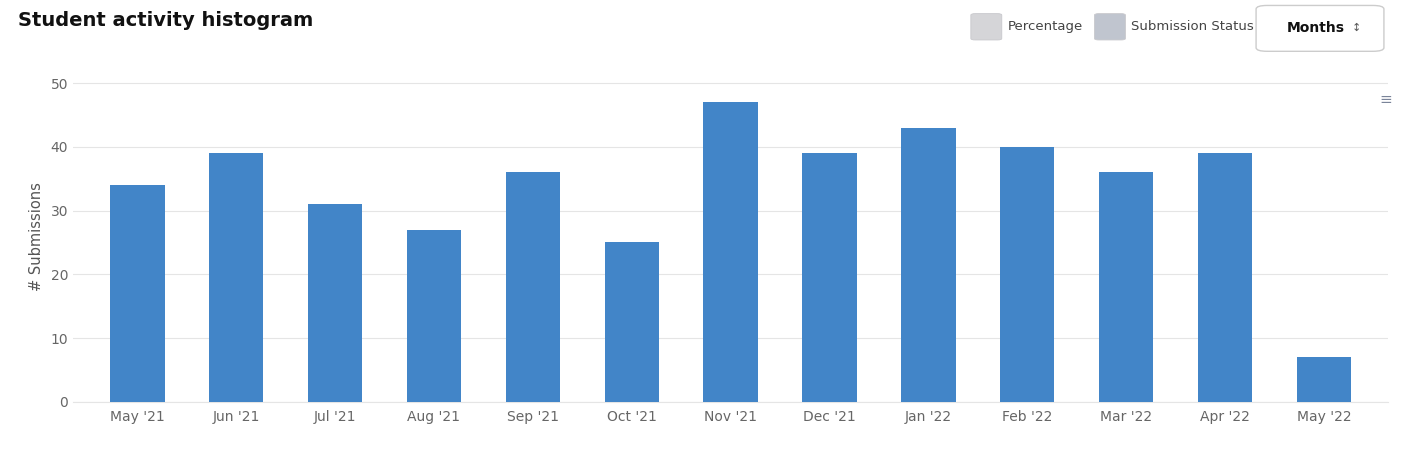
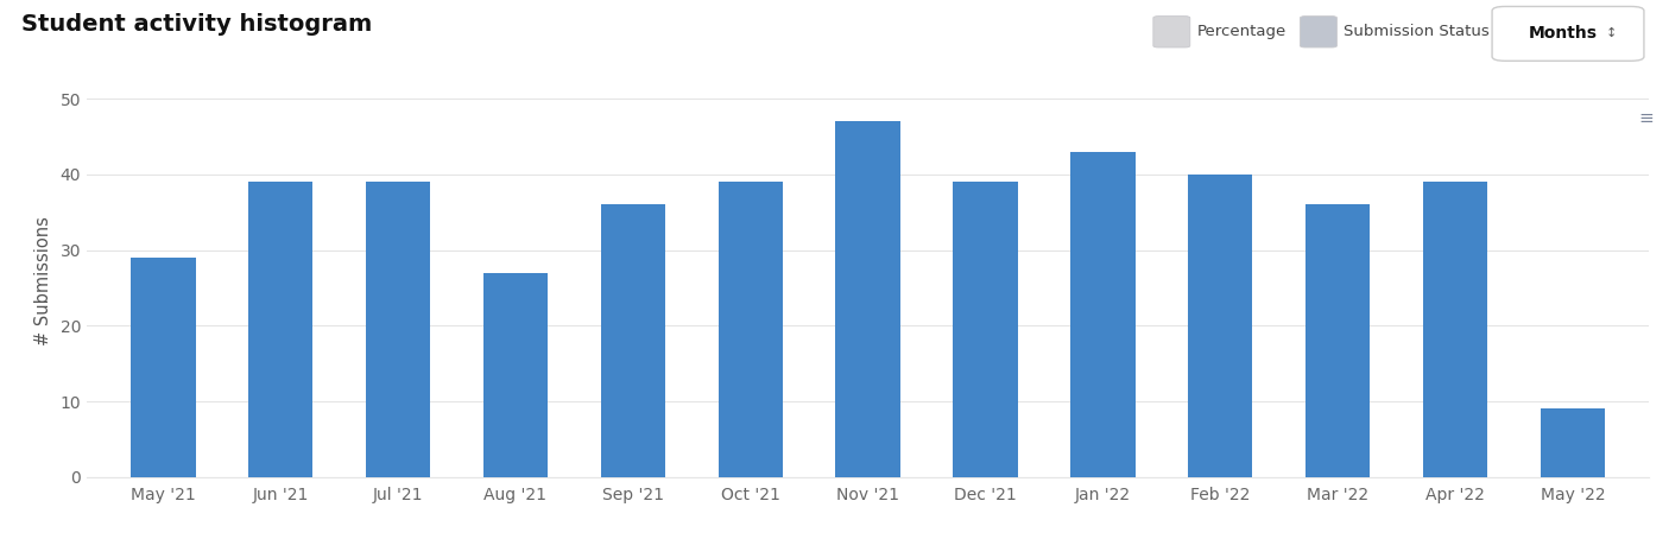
May '21: 34 -> 29
Jul '21: 31 -> 39
Oct '21: 25 -> 39
May '22: 7 -> 9
